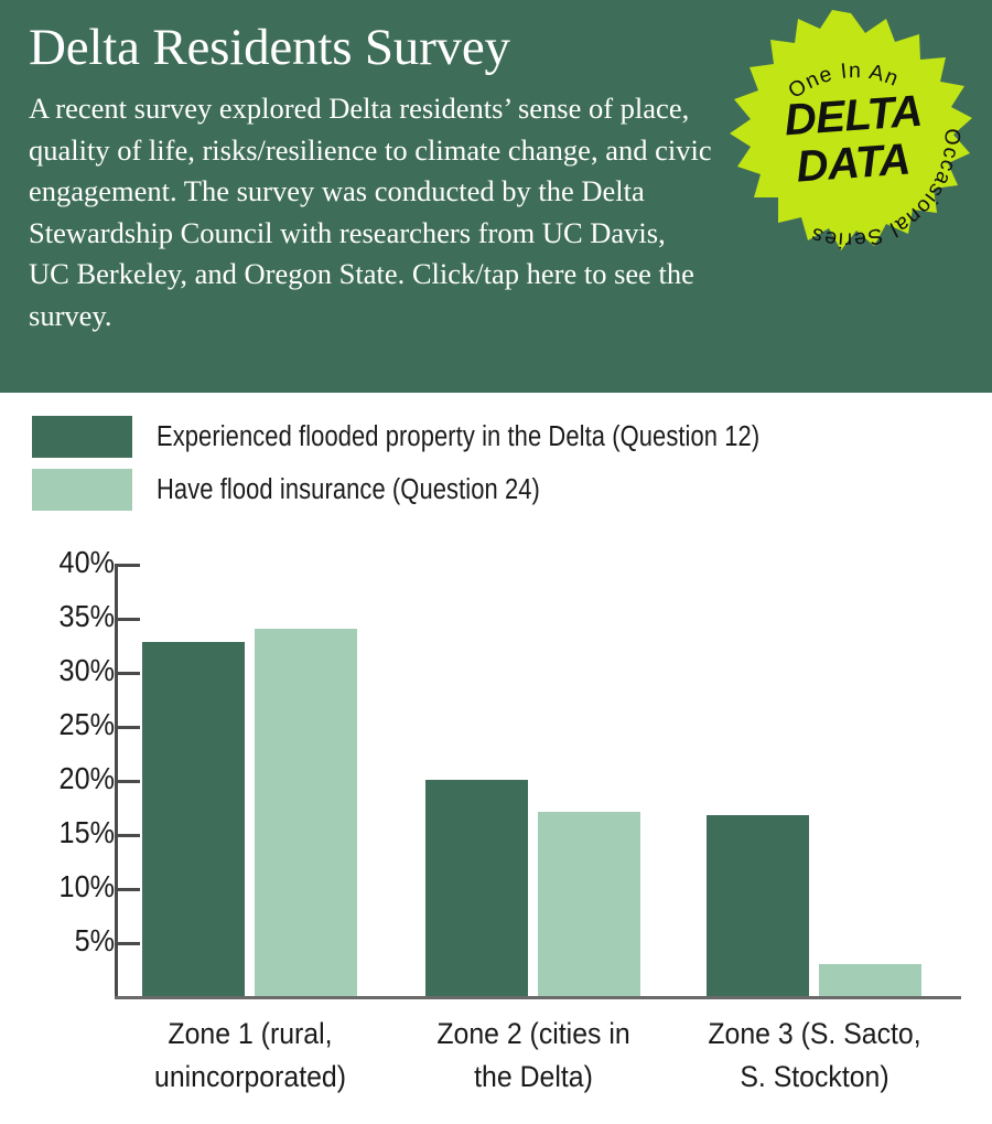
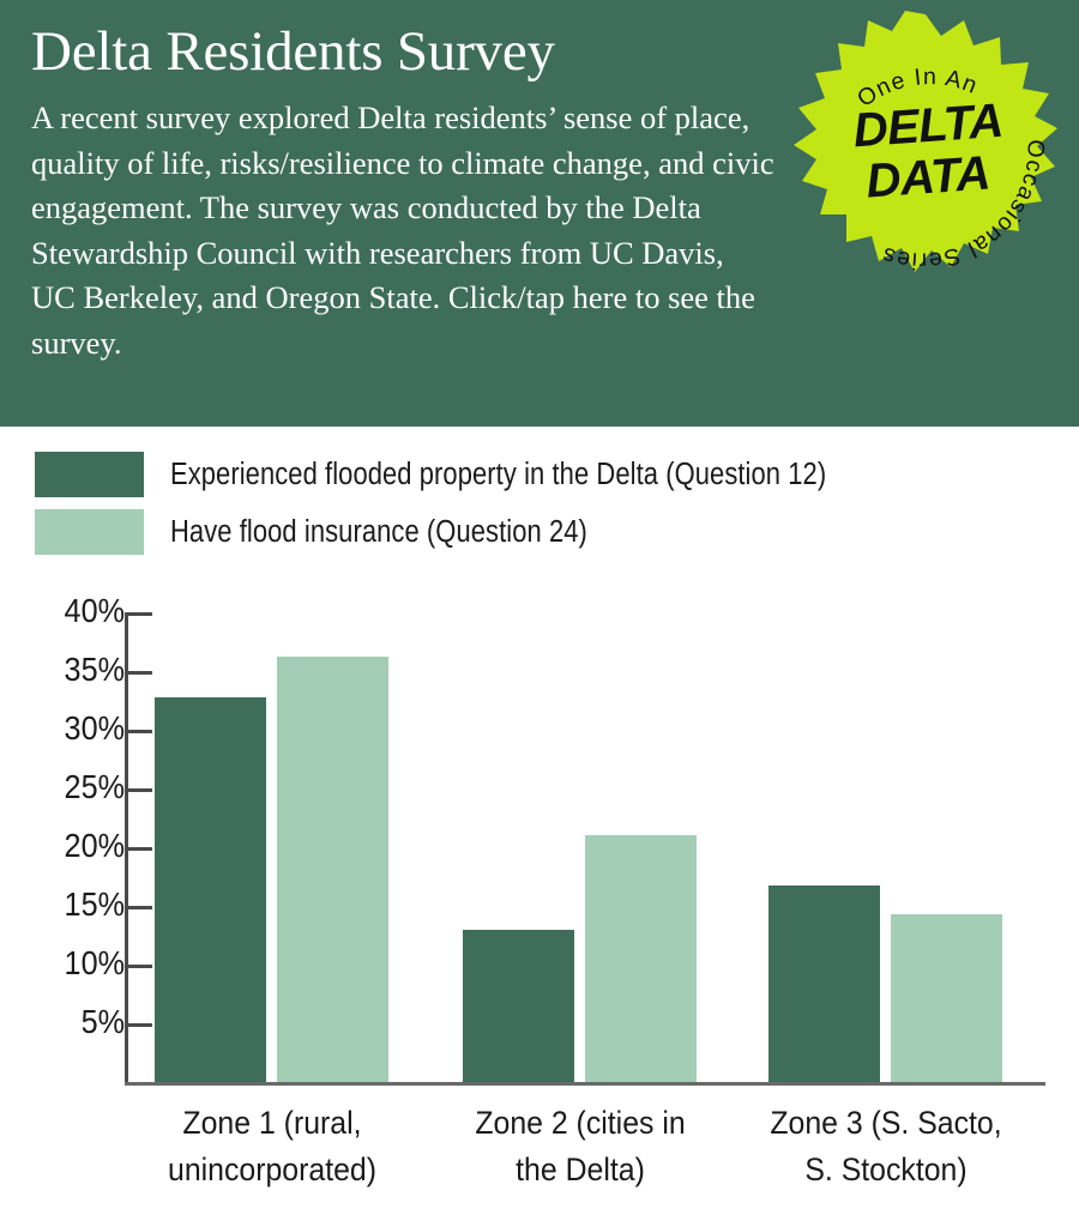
Have flood insurance (Question 24)/Zone 1 (rural, unincorporated): 34% -> 36%
Experienced flooded property in the Delta (Question 12)/Zone 2 (cities in the Delta): 20% -> 13%
Have flood insurance (Question 24)/Zone 2 (cities in the Delta): 17% -> 21%
Have flood insurance (Question 24)/Zone 3 (S. Sacto, S. Stockton): 3% -> 14%
